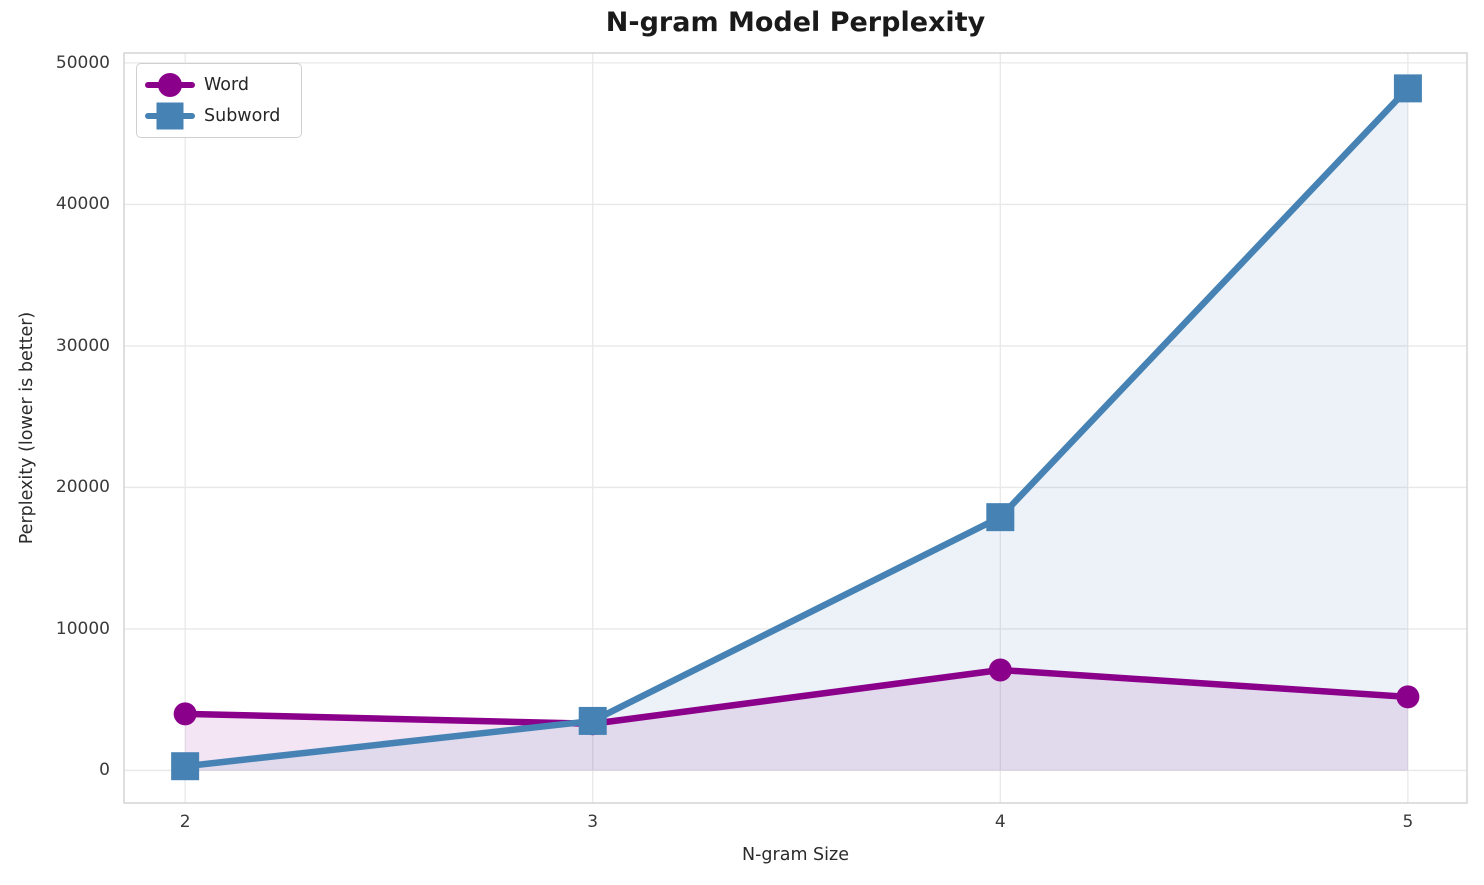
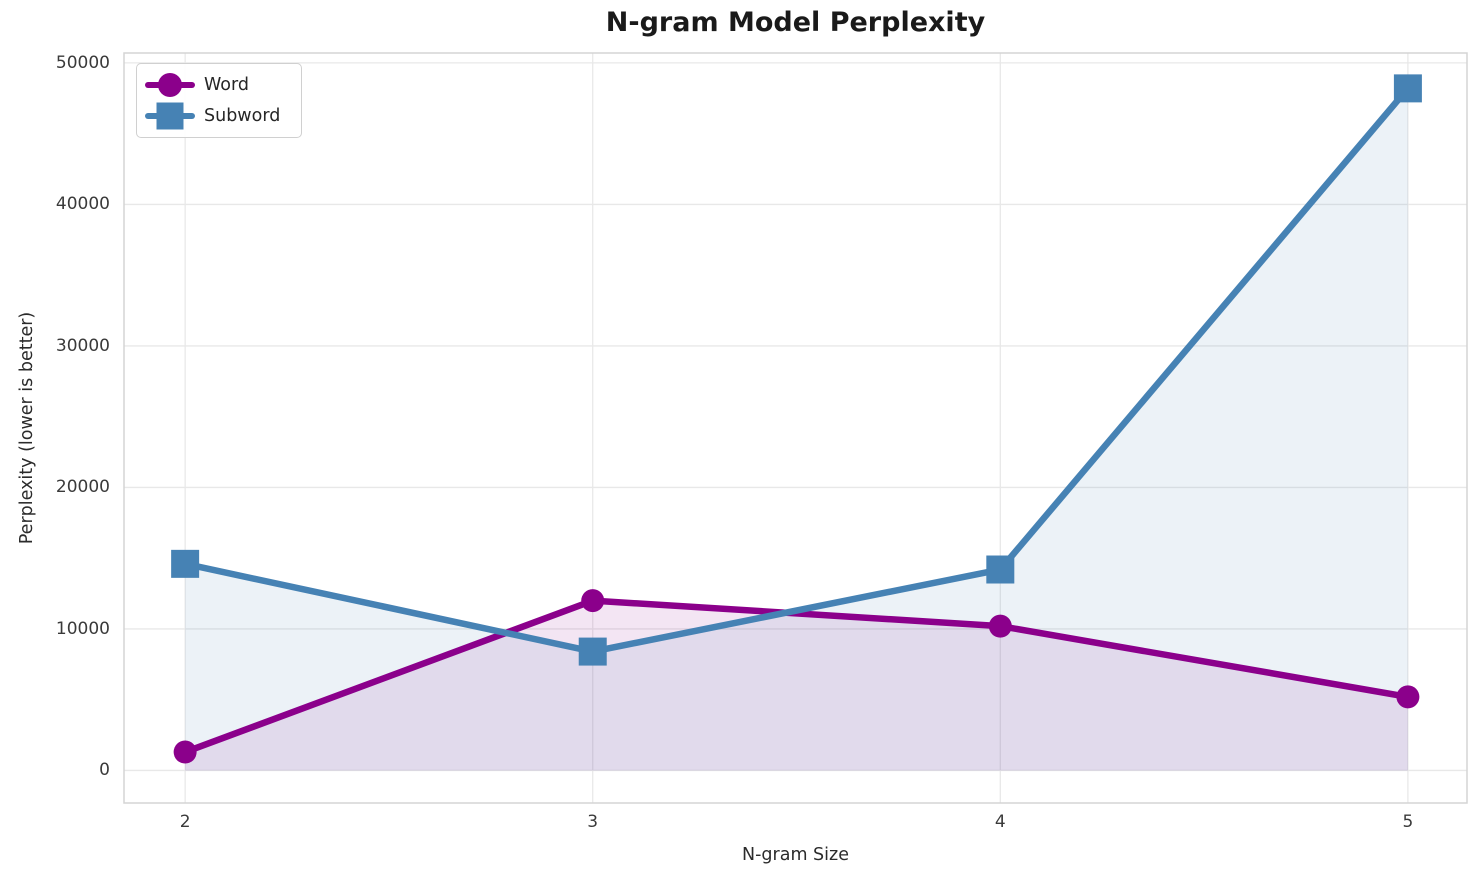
Word/2: 4000 -> 1300
Subword/2: 300 -> 14600
Word/3: 3300 -> 12000
Subword/3: 3500 -> 8400
Word/4: 7100 -> 10200
Subword/4: 17900 -> 14200
